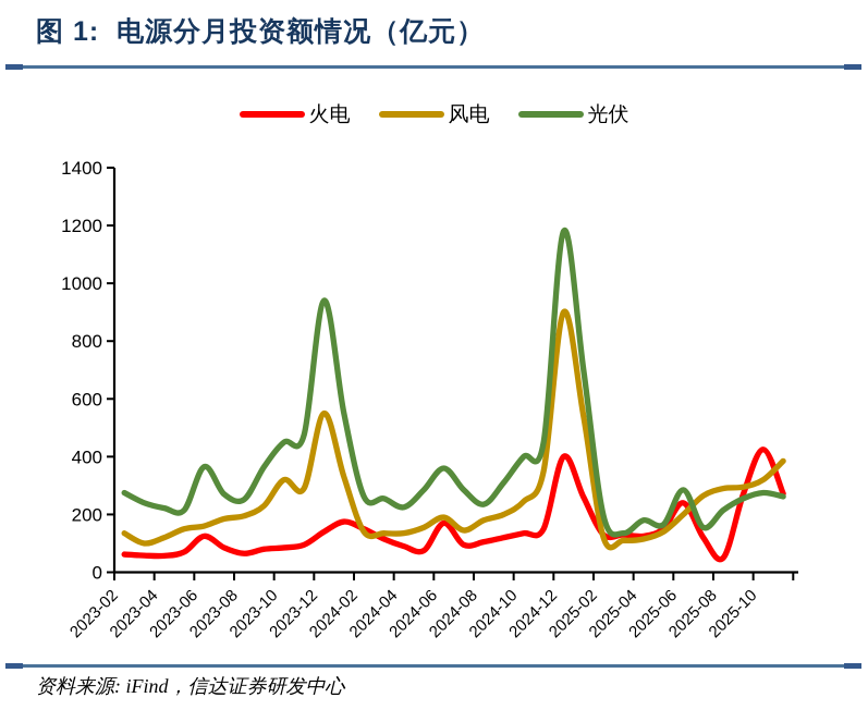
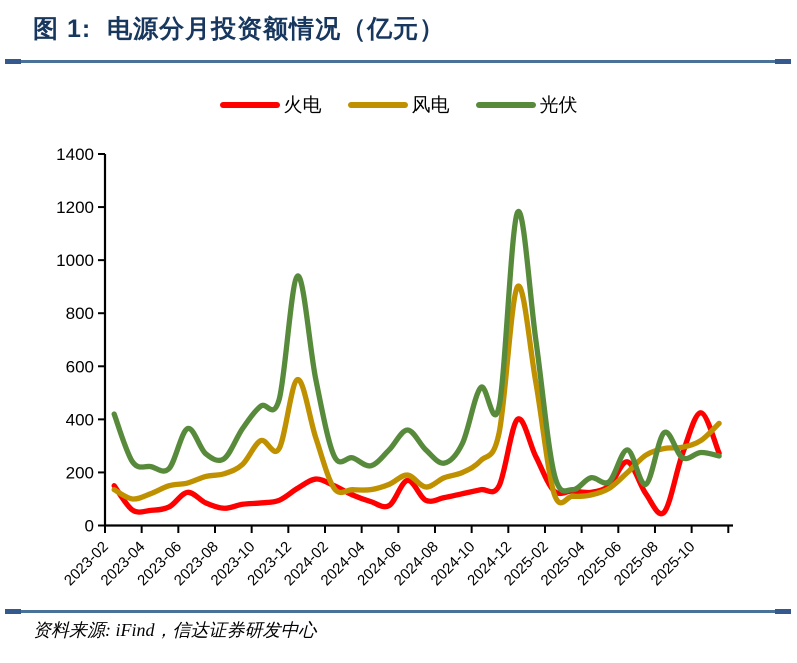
火电/2023-02: 60 -> 150
光伏/2023-02: 280 -> 420
光伏/2024-10: 400 -> 520
光伏/2025-08: 220 -> 350
